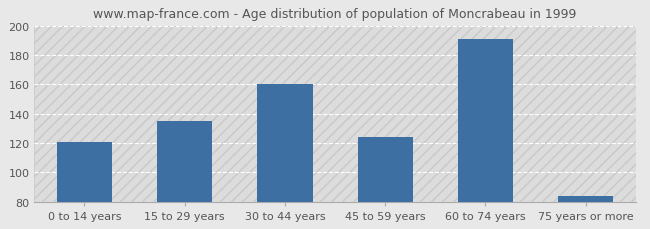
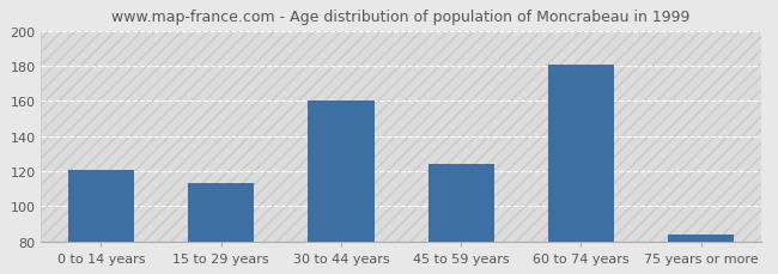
15 to 29 years: 135 -> 113
60 to 74 years: 191 -> 181
